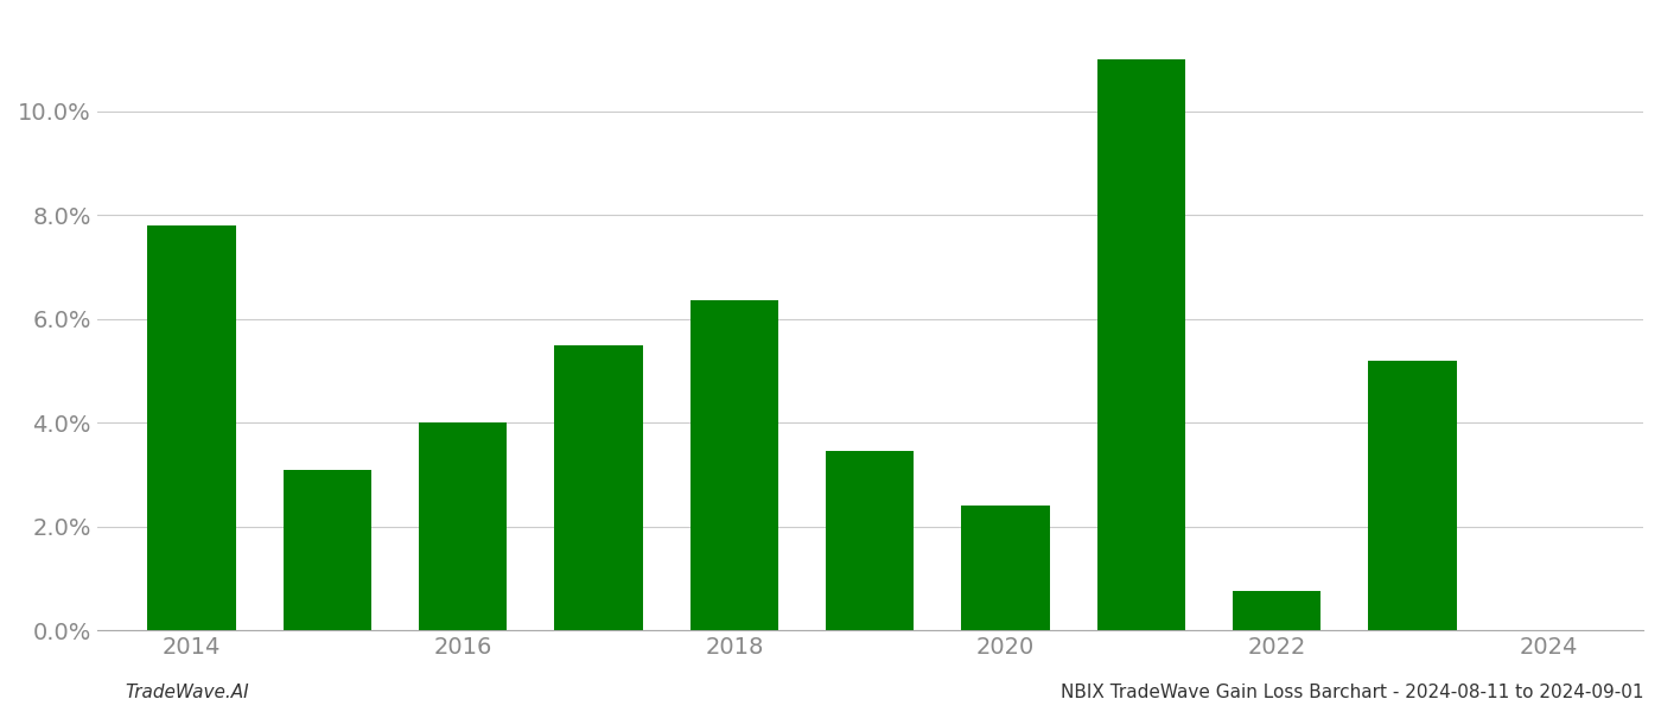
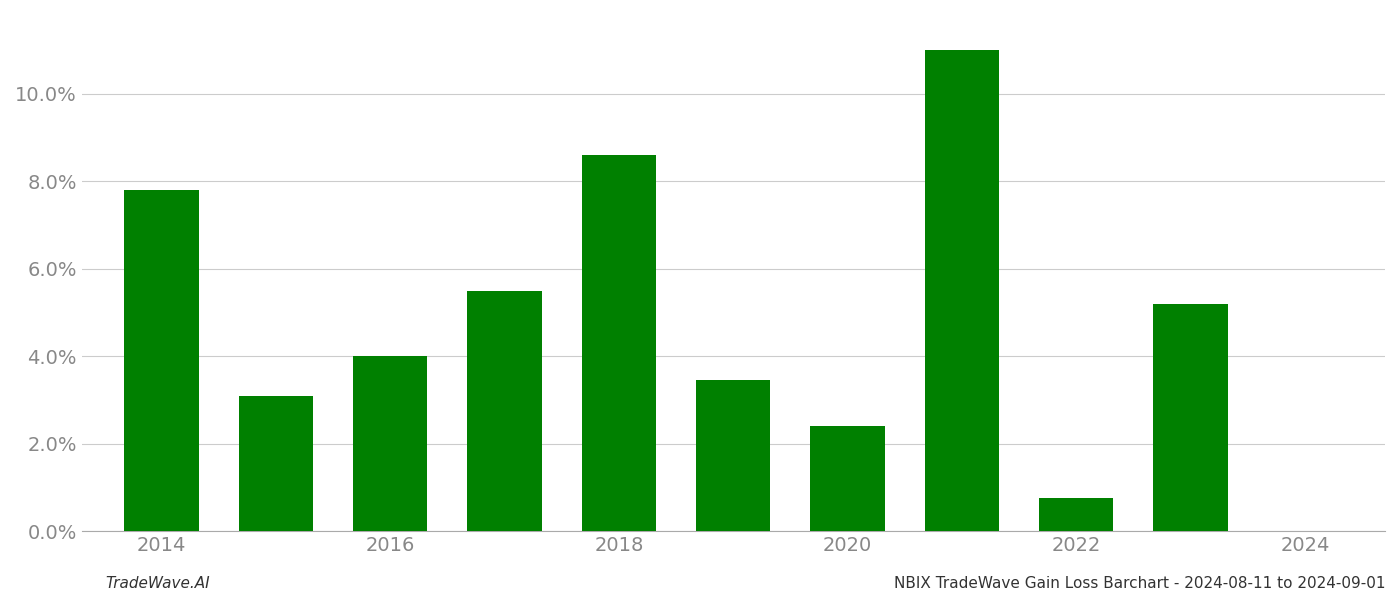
2018: 6.35% -> 8.60%
